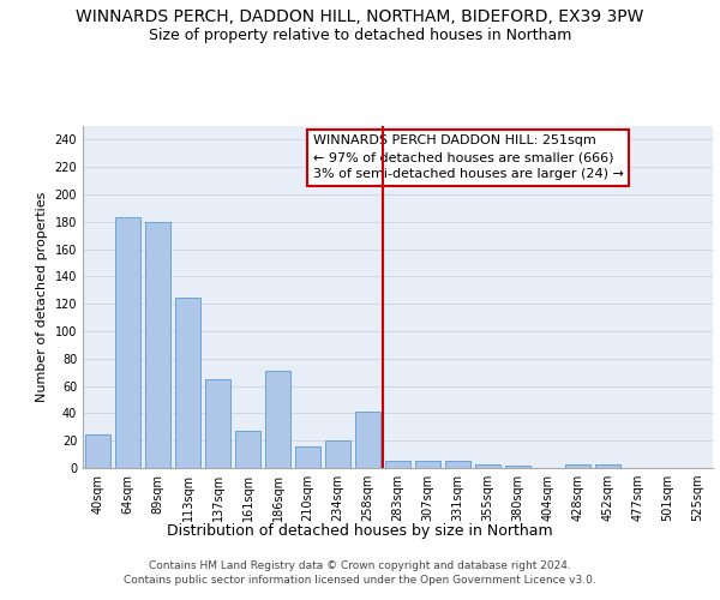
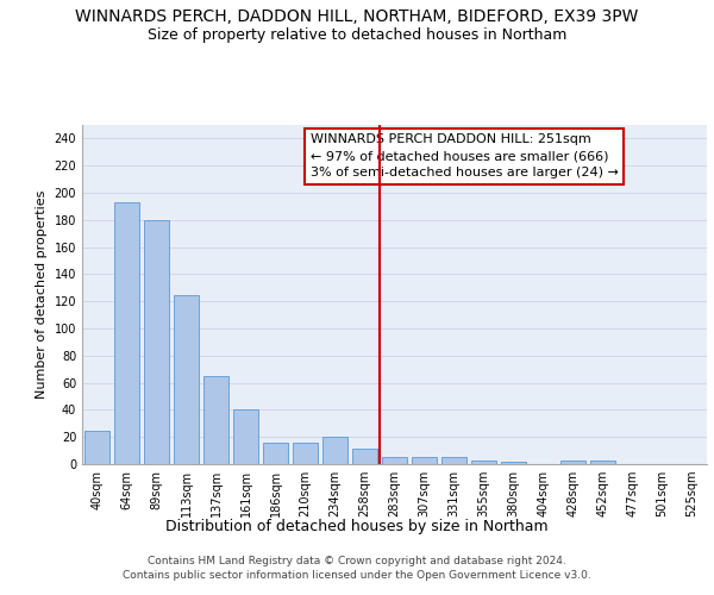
64sqm: 183 -> 193
161sqm: 27 -> 40
186sqm: 71 -> 16
258sqm: 41 -> 11
